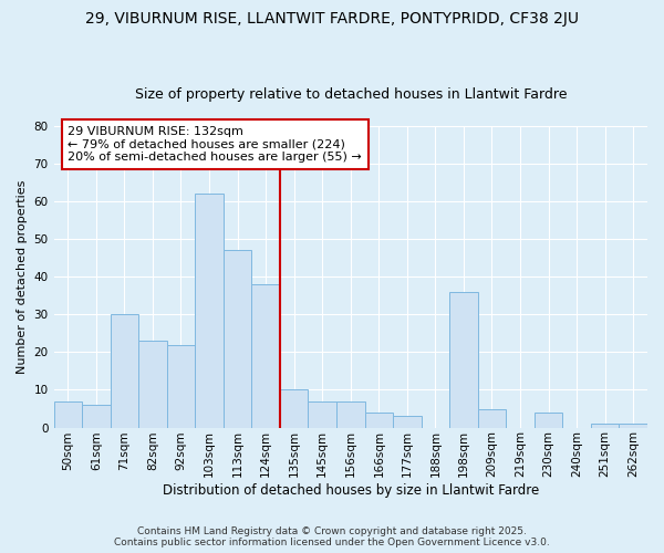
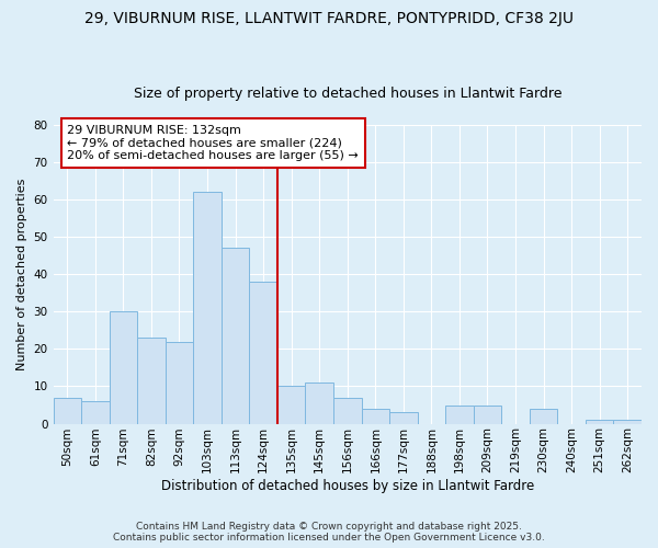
145sqm: 7 -> 11
198sqm: 36 -> 5
